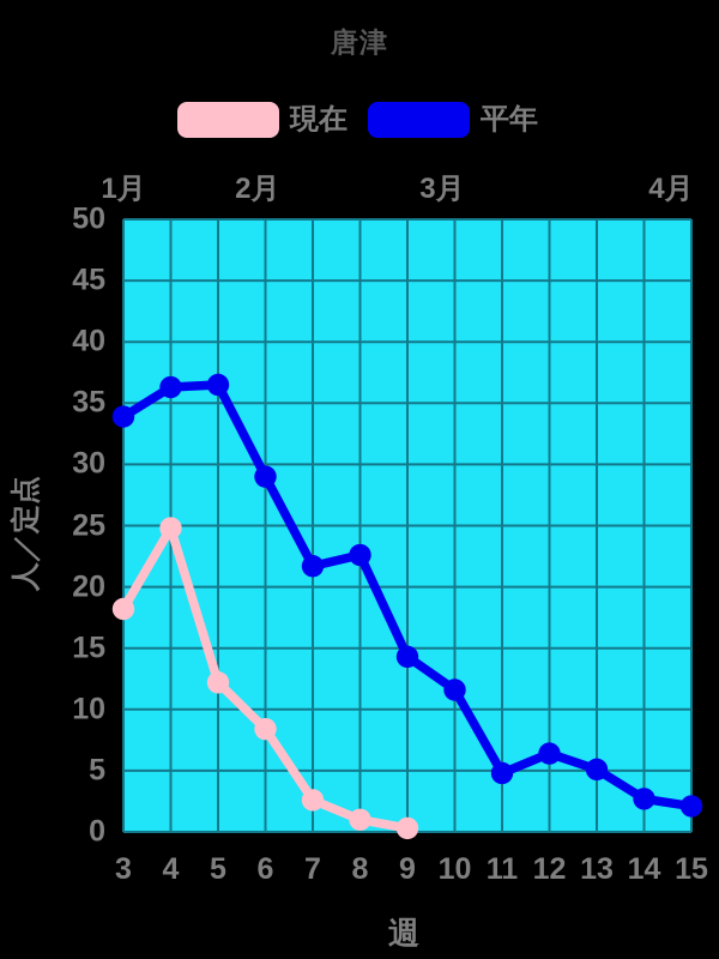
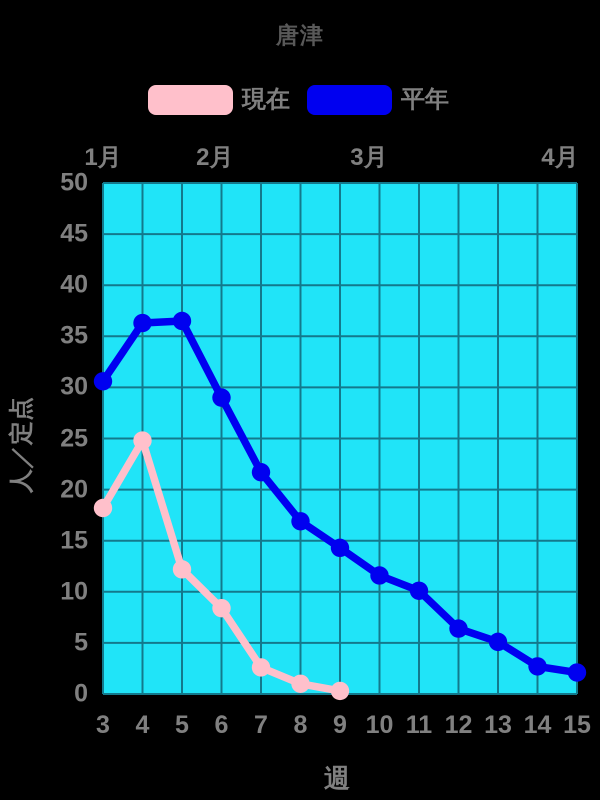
平年/3: 33.9 -> 30.6
平年/8: 22.6 -> 16.9
平年/11: 4.8 -> 10.1
